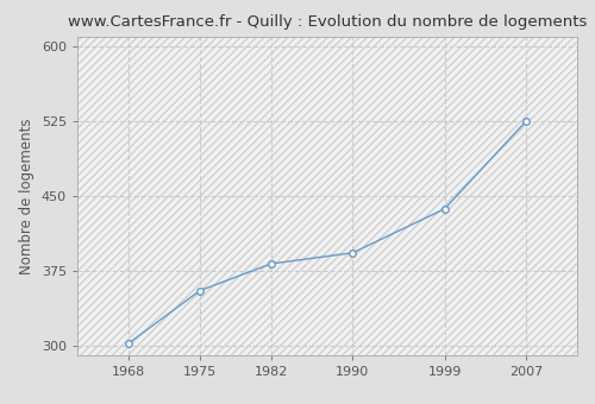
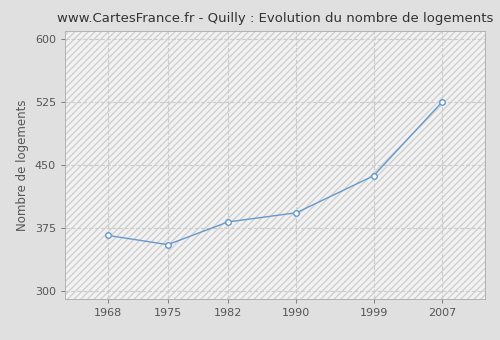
1968: 302 -> 366
